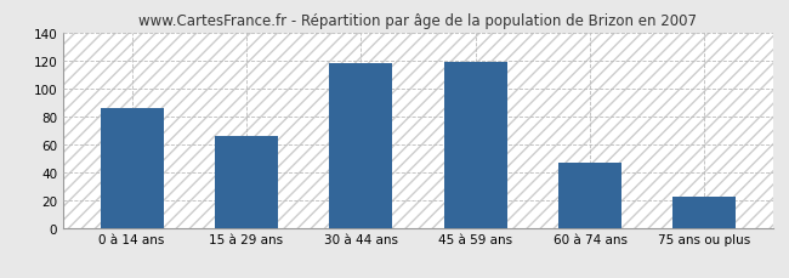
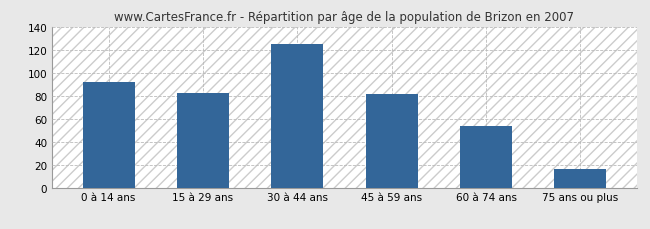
0 à 14 ans: 86 -> 92
15 à 29 ans: 66 -> 82
30 à 44 ans: 118 -> 125
45 à 59 ans: 119 -> 81
60 à 74 ans: 47 -> 54
75 ans ou plus: 22 -> 16
